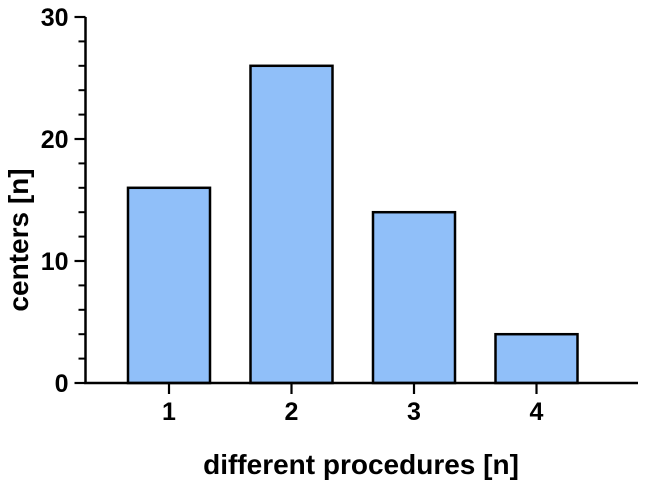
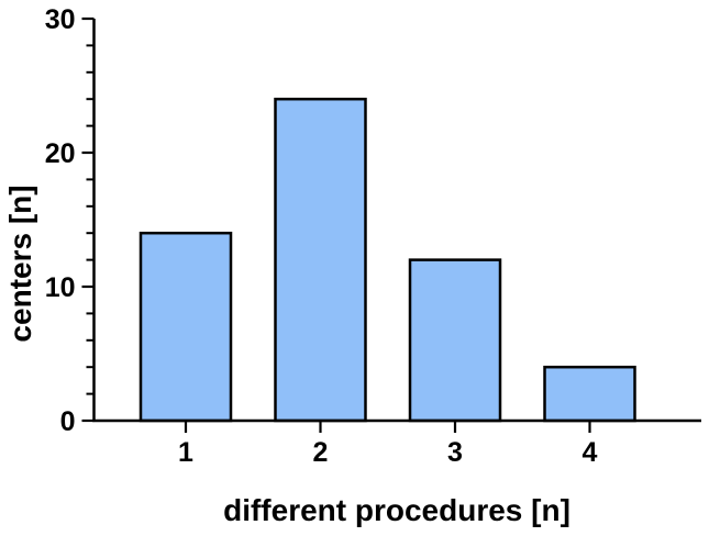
1: 16 -> 14
2: 26 -> 24
3: 14 -> 12
